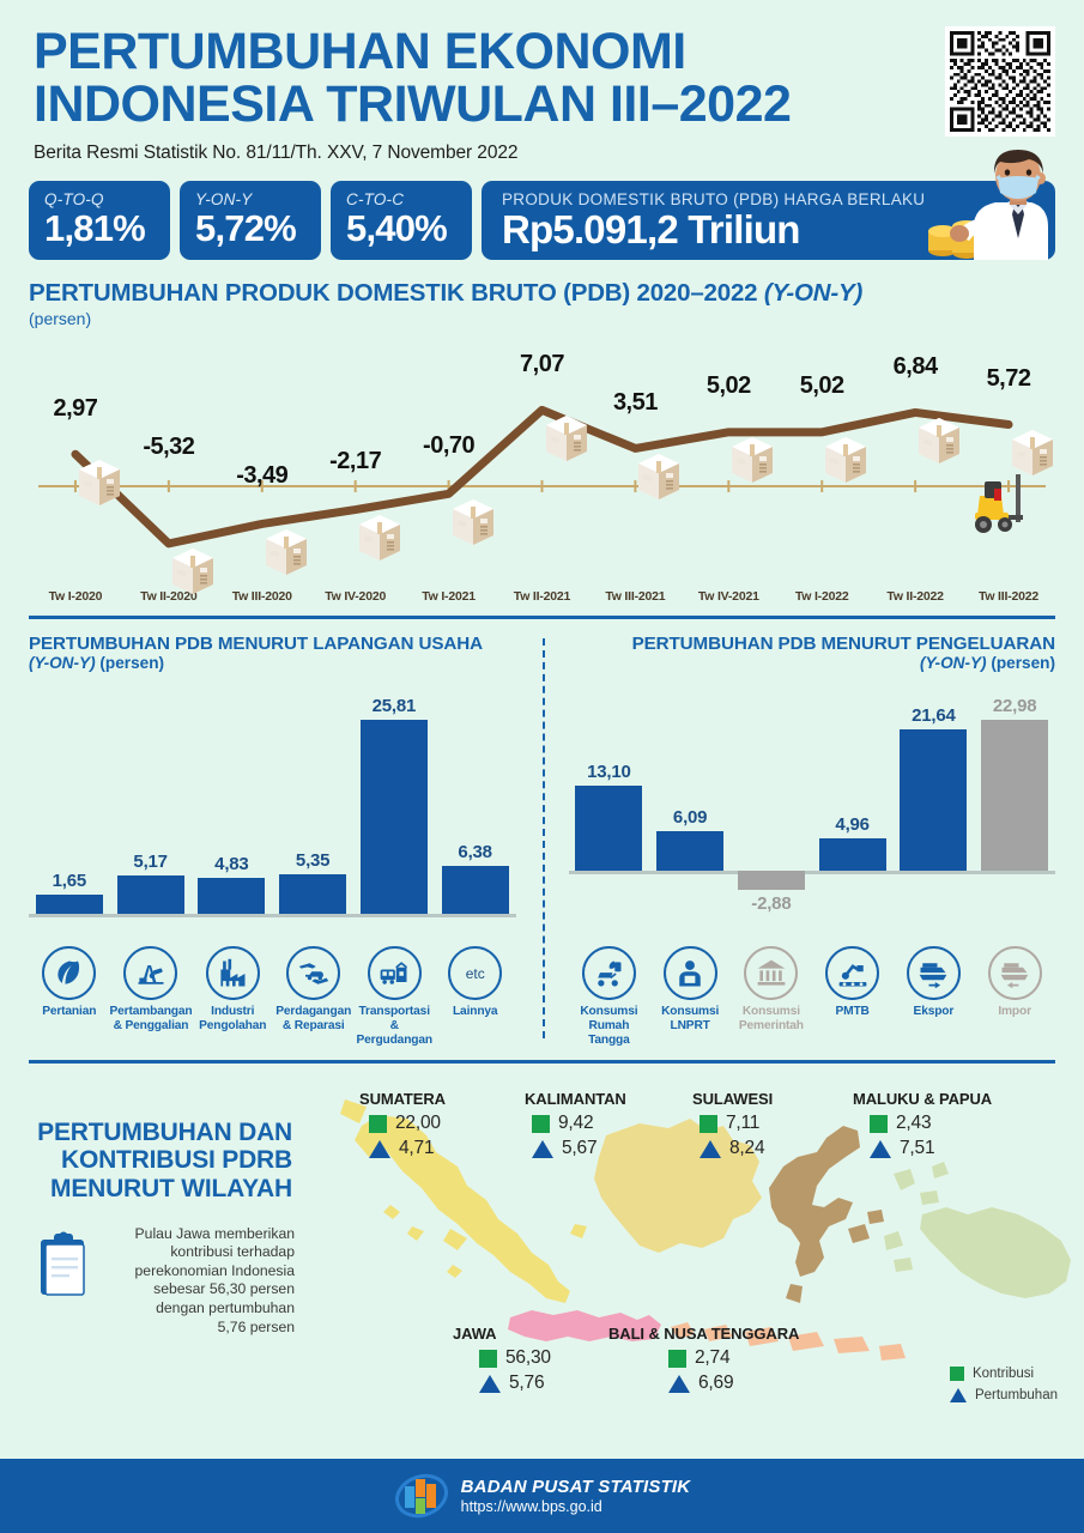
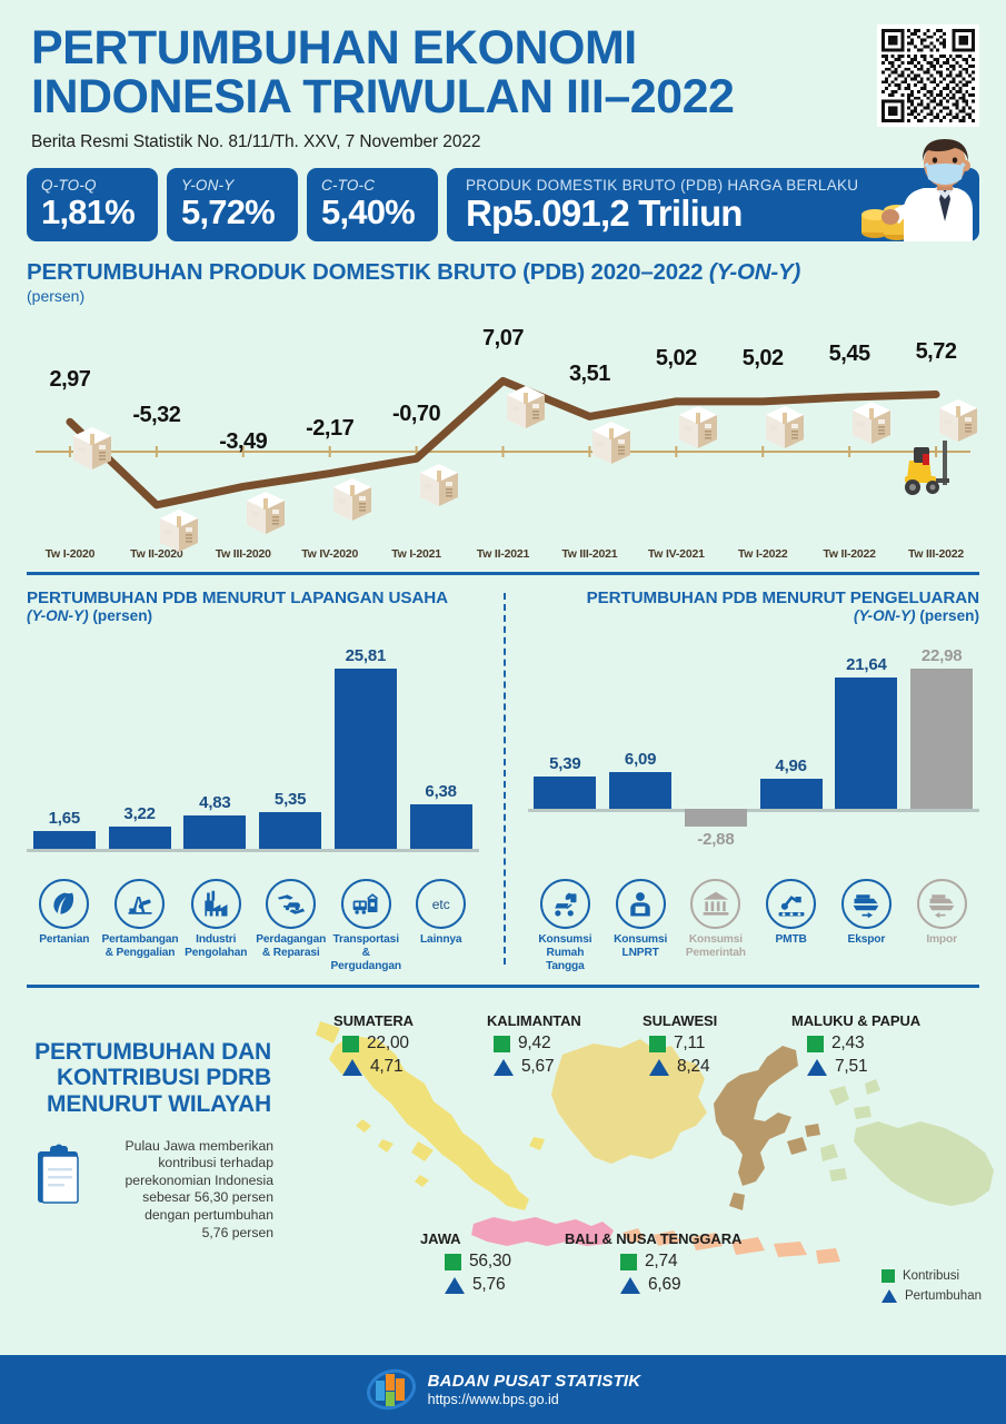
PERTUMBUHAN PRODUK DOMESTIK BRUTO (PDB) 2020–2022 (Y-ON-Y)/Tw II-2022: 6,84 -> 5,45
PERTUMBUHAN PDB MENURUT LAPANGAN USAHA (Y-ON-Y) (persen)/Pertambangan & Penggalian: 5,17 -> 3,22
PERTUMBUHAN PDB MENURUT PENGELUARAN (Y-ON-Y) (persen)/Konsumsi Rumah Tangga: 13,10 -> 5,39
